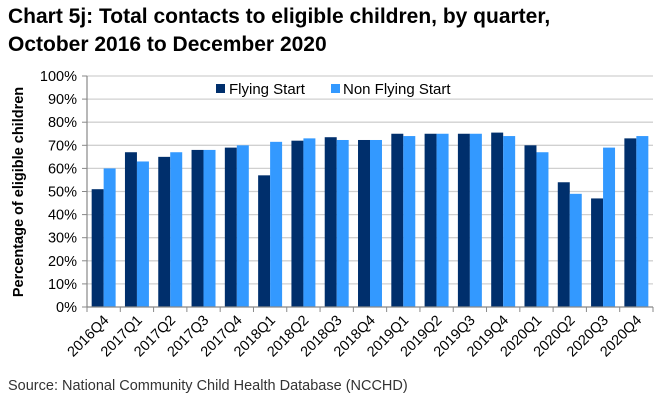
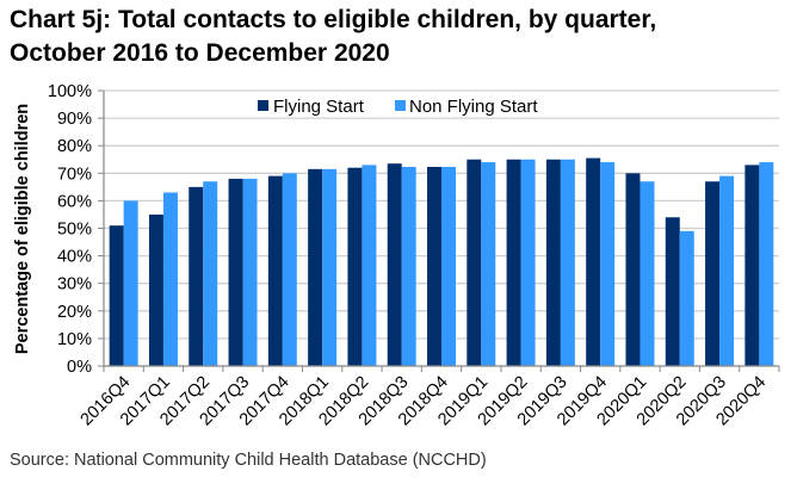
Flying Start/2017Q1: 67% -> 55%
Flying Start/2018Q1: 57% -> 72%
Flying Start/2020Q3: 47% -> 67%
